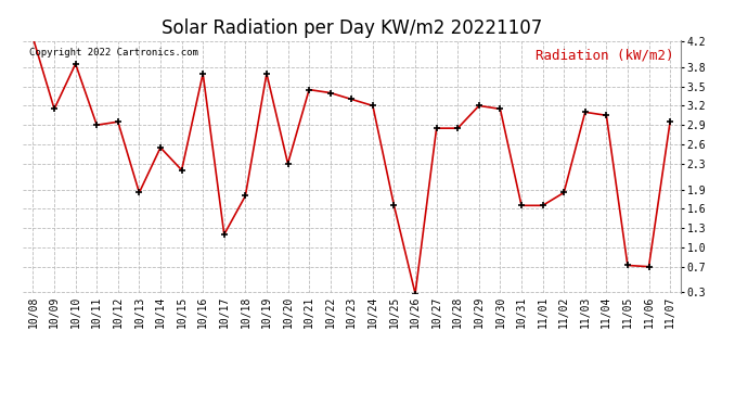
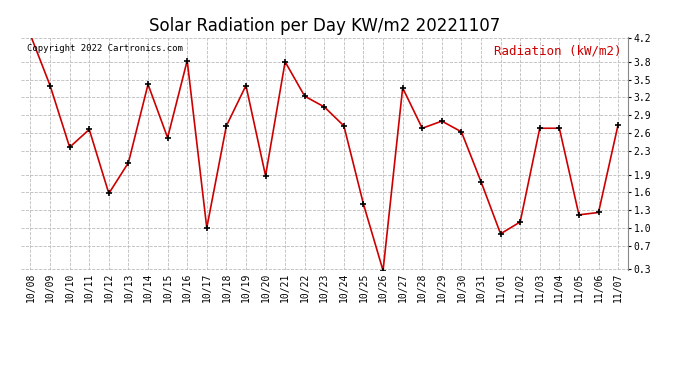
10/09: 3.15 -> 3.40
10/10: 3.85 -> 2.36
10/11: 2.90 -> 2.66
10/12: 2.95 -> 1.58
10/13: 1.85 -> 2.10
10/14: 2.55 -> 3.42
10/15: 2.20 -> 2.52
10/16: 3.70 -> 3.82
10/17: 1.20 -> 1.00
10/18: 1.80 -> 2.72
10/19: 3.70 -> 3.40
10/20: 2.30 -> 1.88
10/21: 3.45 -> 3.80
10/22: 3.40 -> 3.22
10/23: 3.30 -> 3.04
10/24: 3.20 -> 2.72
10/25: 1.65 -> 1.40
10/27: 2.85 -> 3.36
10/28: 2.85 -> 2.68
10/29: 3.20 -> 2.80
10/30: 3.15 -> 2.62
10/31: 1.65 -> 1.78
11/01: 1.65 -> 0.90
11/02: 1.85 -> 1.10
11/03: 3.10 -> 2.68
11/04: 3.05 -> 2.68
11/05: 0.72 -> 1.22
11/06: 0.70 -> 1.26
11/07: 2.95 -> 2.74
